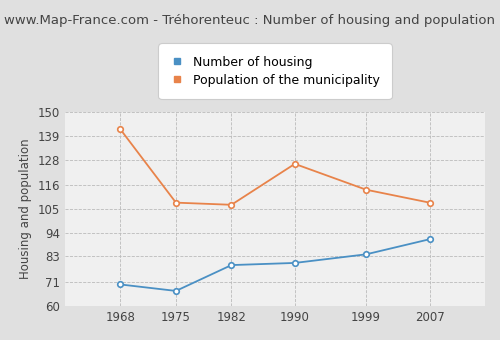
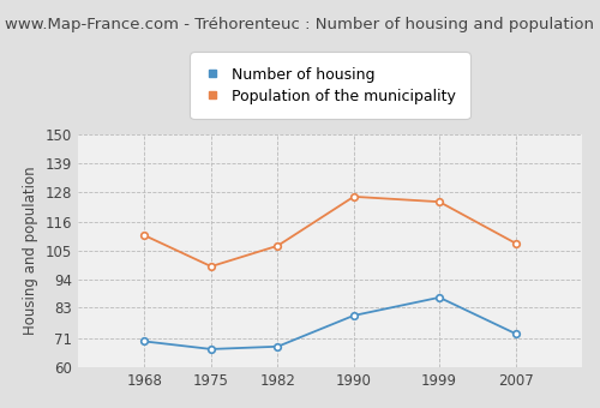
Population of the municipality/1968: 142 -> 111
Population of the municipality/1975: 108 -> 99
Number of housing/1982: 79 -> 68
Number of housing/1999: 84 -> 87
Population of the municipality/1999: 114 -> 124
Number of housing/2007: 91 -> 73
